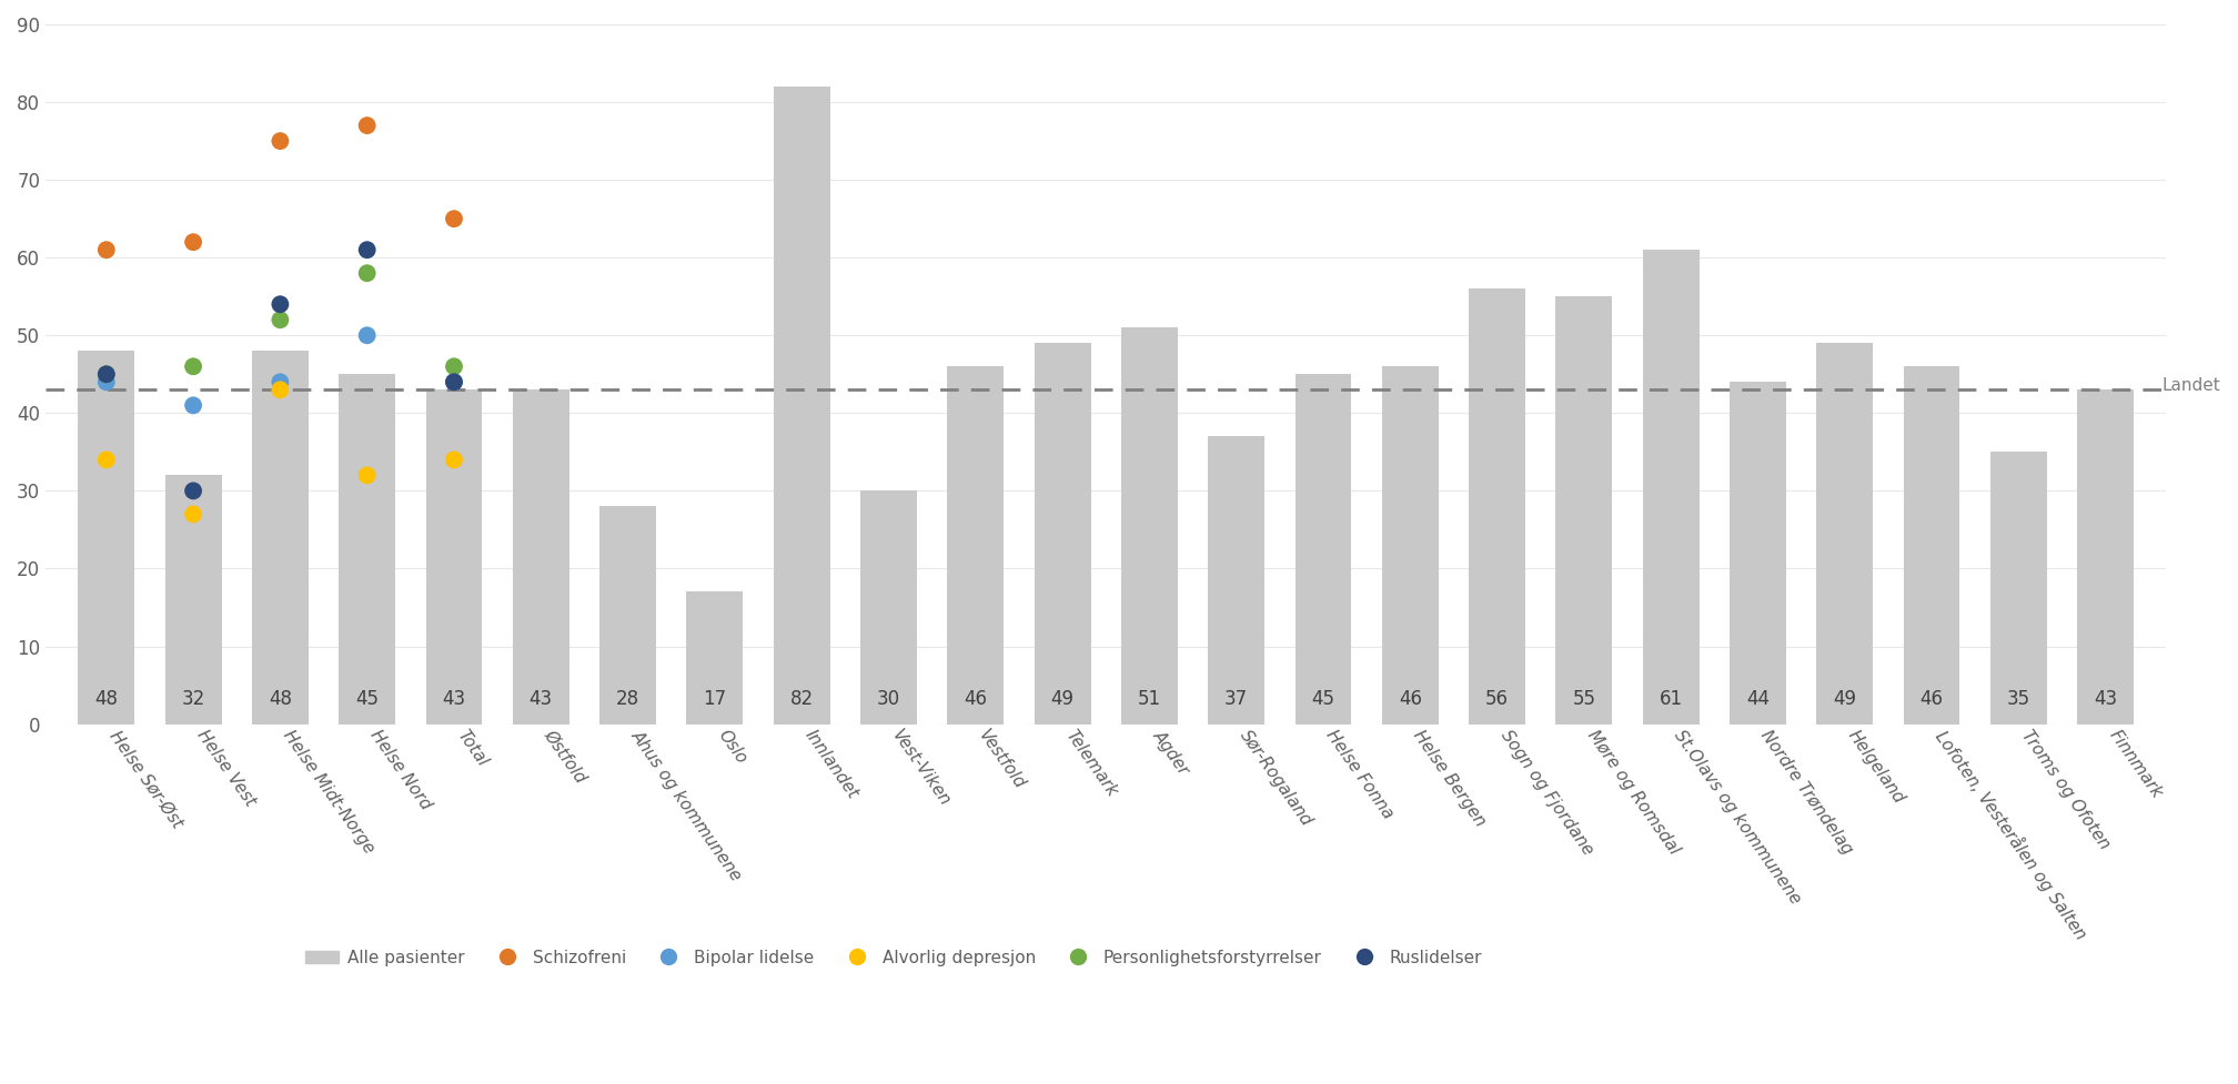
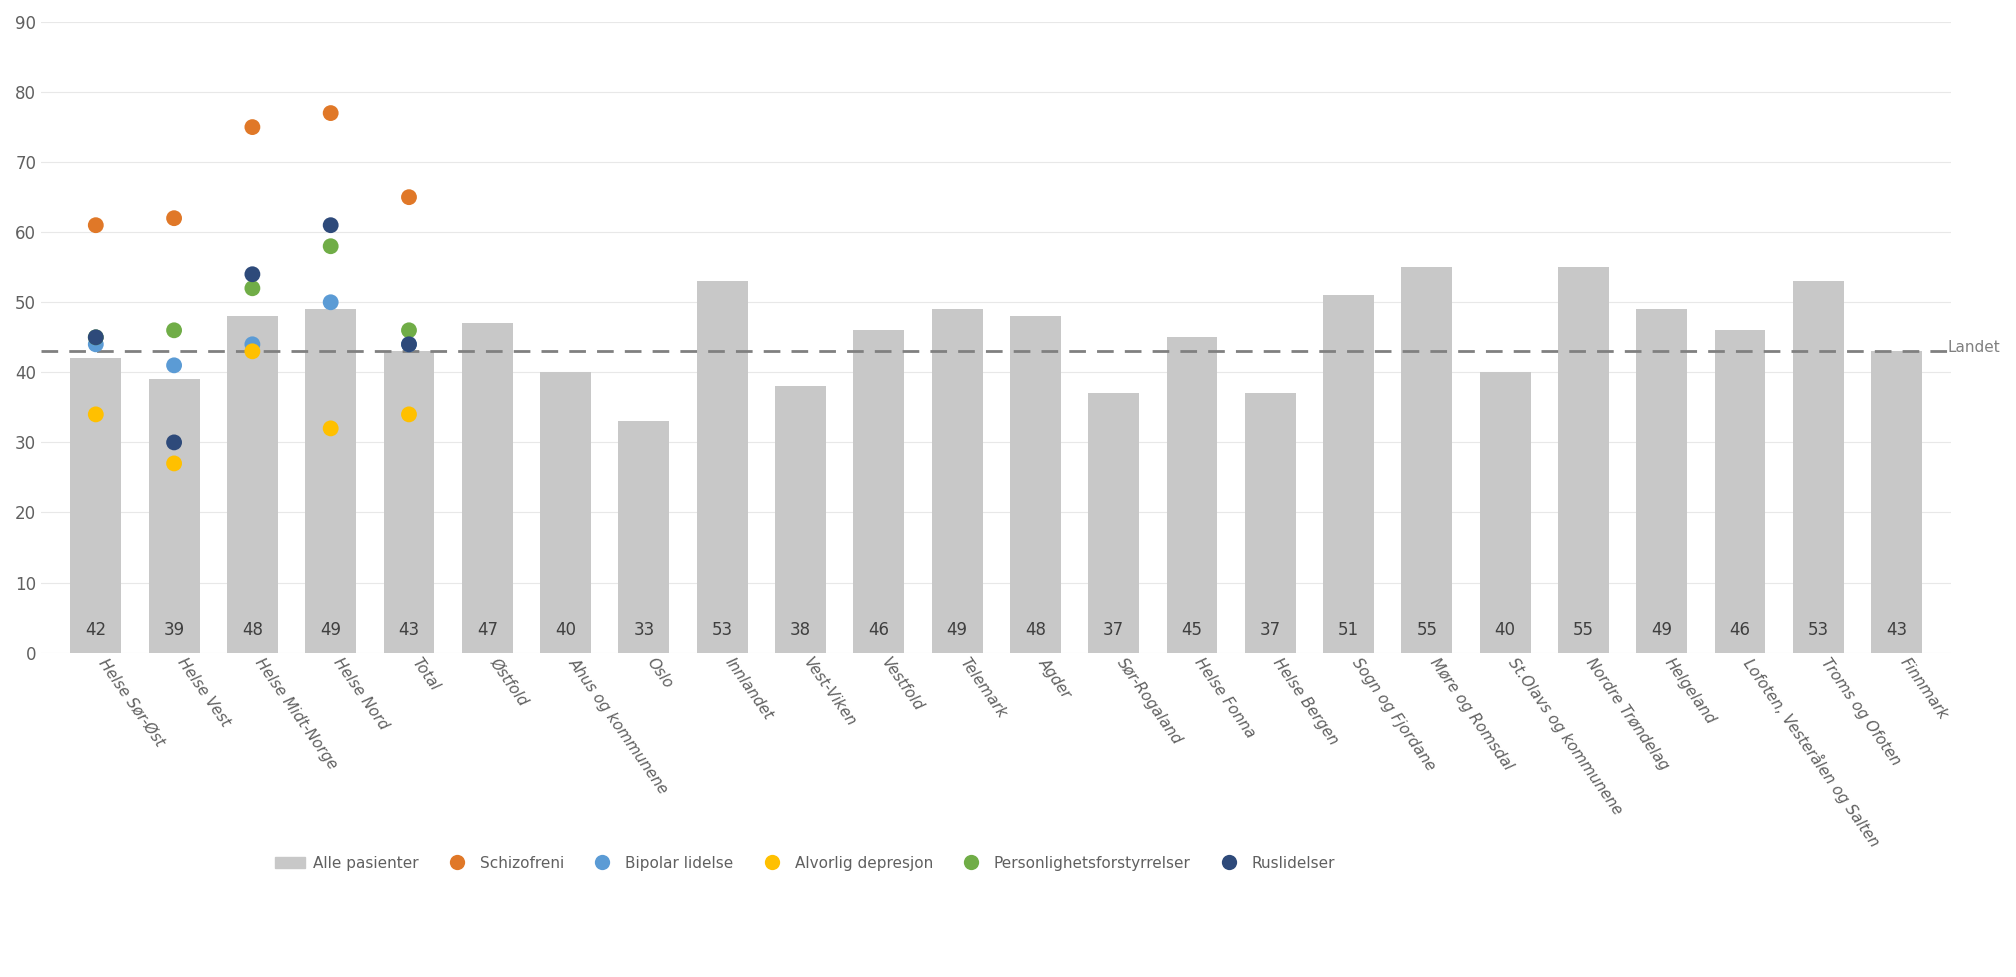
Alle pasienter/Helse Sør-Øst: 48 -> 42
Alle pasienter/Helse Vest: 32 -> 39
Alle pasienter/Helse Nord: 45 -> 49
Alle pasienter/Østfold: 43 -> 47
Alle pasienter/Ahus og kommunene: 28 -> 40
Alle pasienter/Oslo: 17 -> 33
Alle pasienter/Innlandet: 82 -> 53
Alle pasienter/Vest-Viken: 30 -> 38
Alle pasienter/Agder: 51 -> 48
Alle pasienter/Helse Bergen: 46 -> 37
Alle pasienter/Sogn og Fjordane: 56 -> 51
Alle pasienter/St.Olavs og kommunene: 61 -> 40
Alle pasienter/Nordre Trøndelag: 44 -> 55
Alle pasienter/Troms og Ofoten: 35 -> 53
